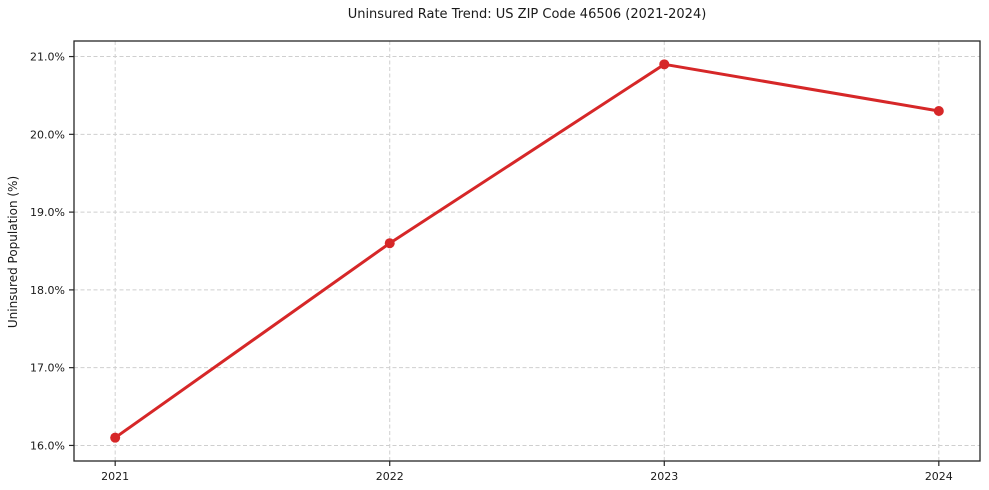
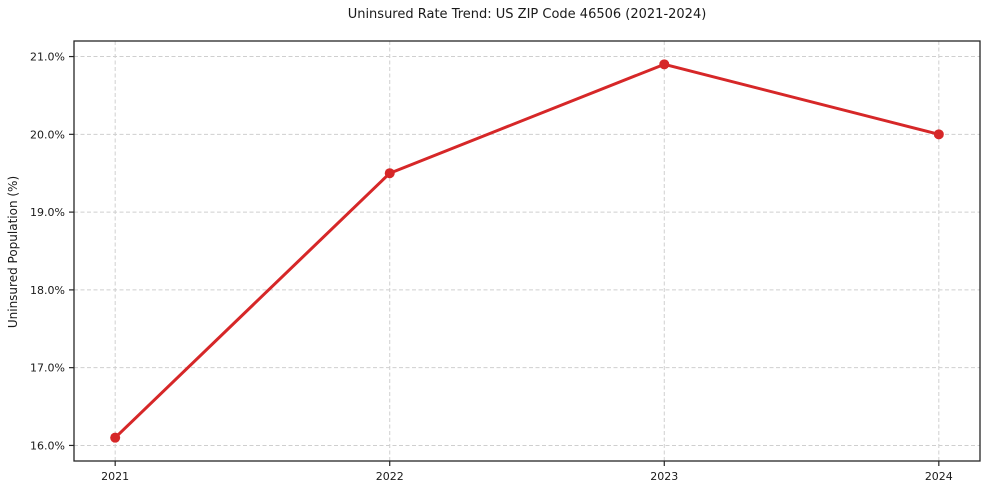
2022: 18.6% -> 19.5%
2024: 20.3% -> 20.0%
